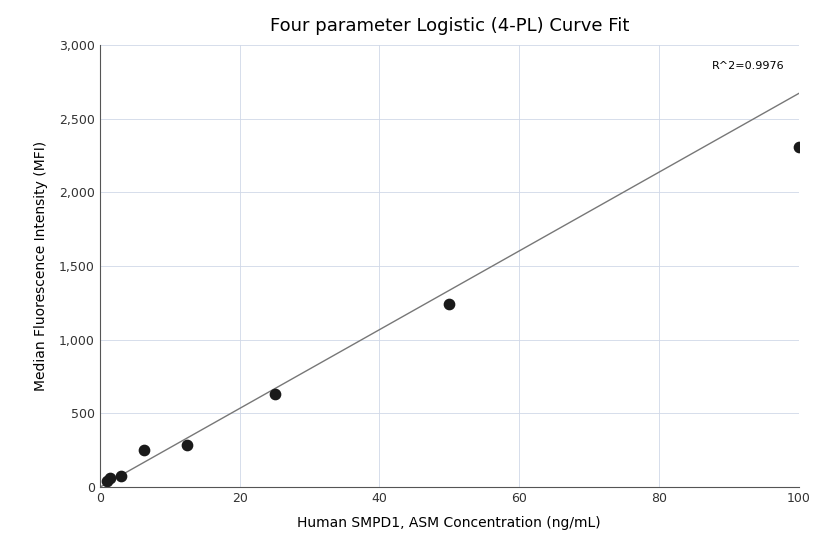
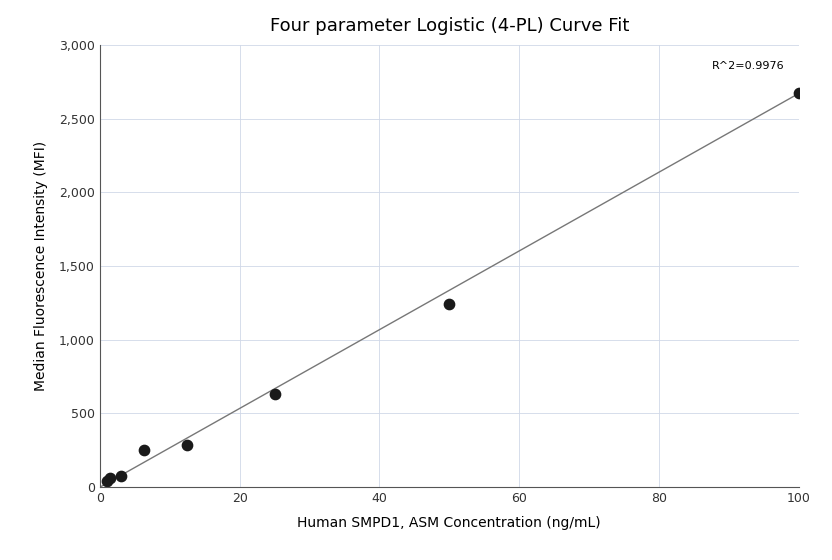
100: 2,310 -> 2,670
